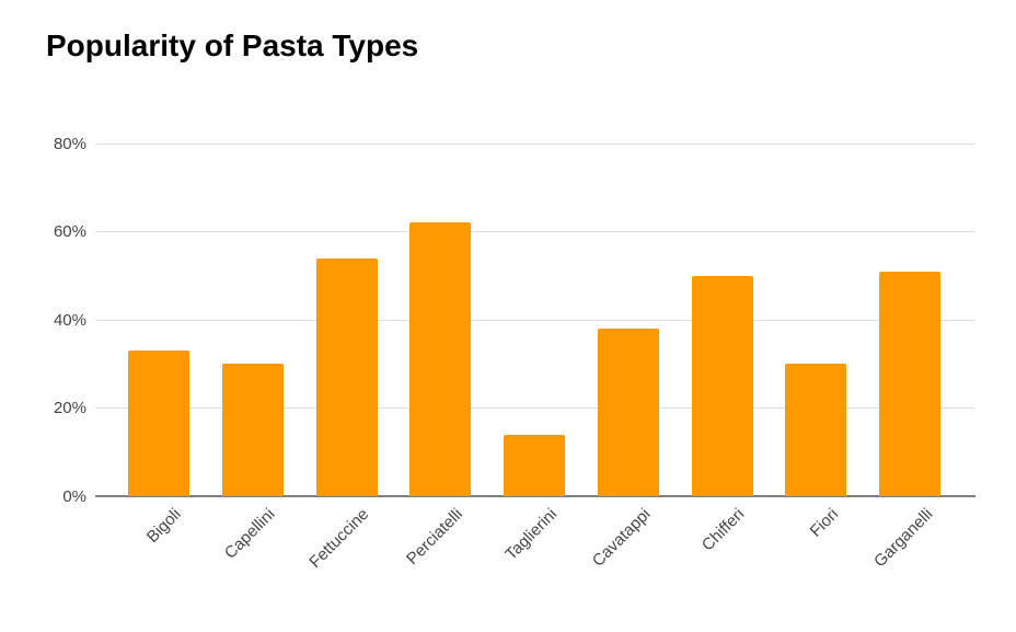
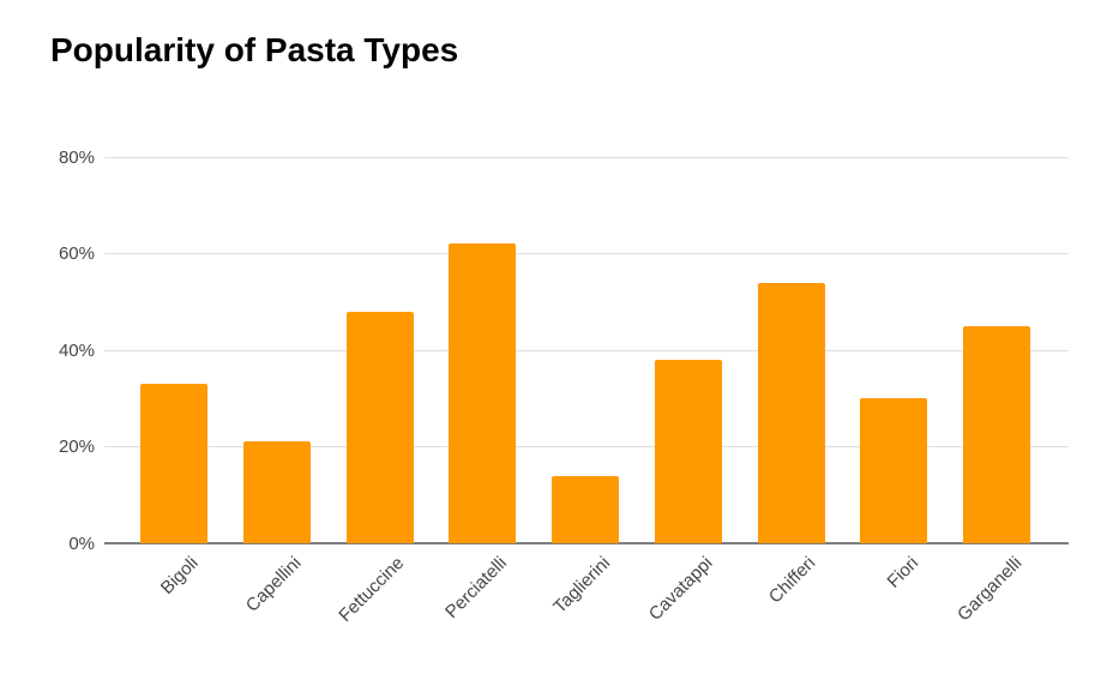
Capellini: 30% -> 21%
Fettuccine: 54% -> 48%
Chifferi: 50% -> 54%
Garganelli: 51% -> 45%
